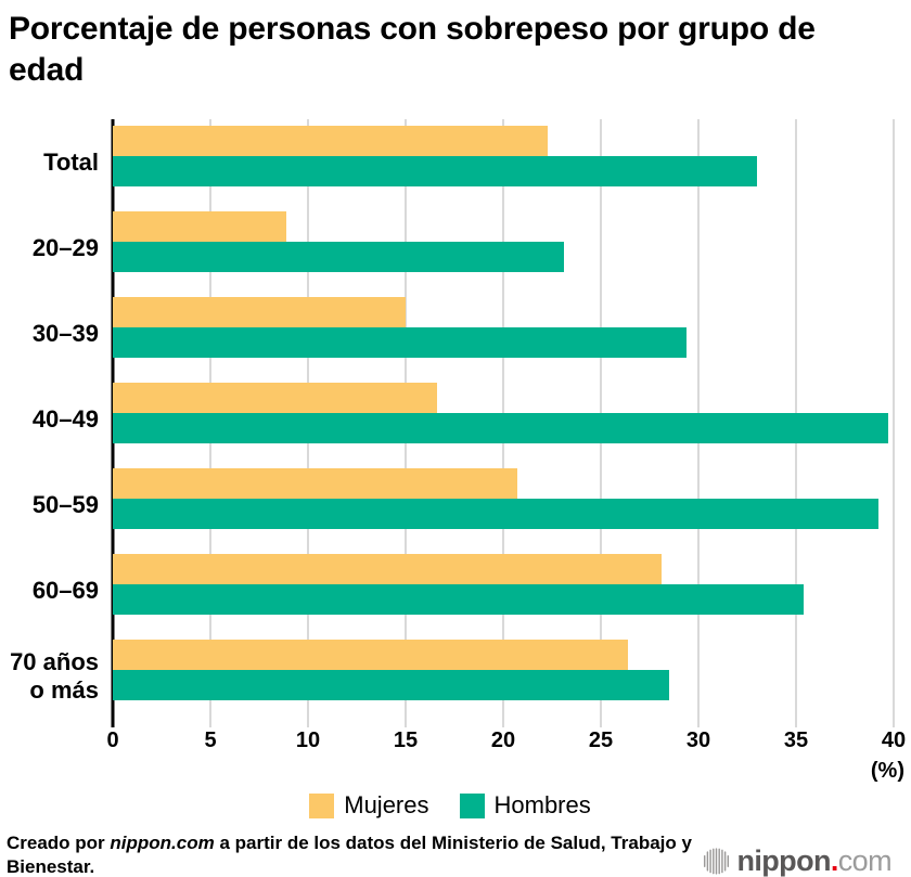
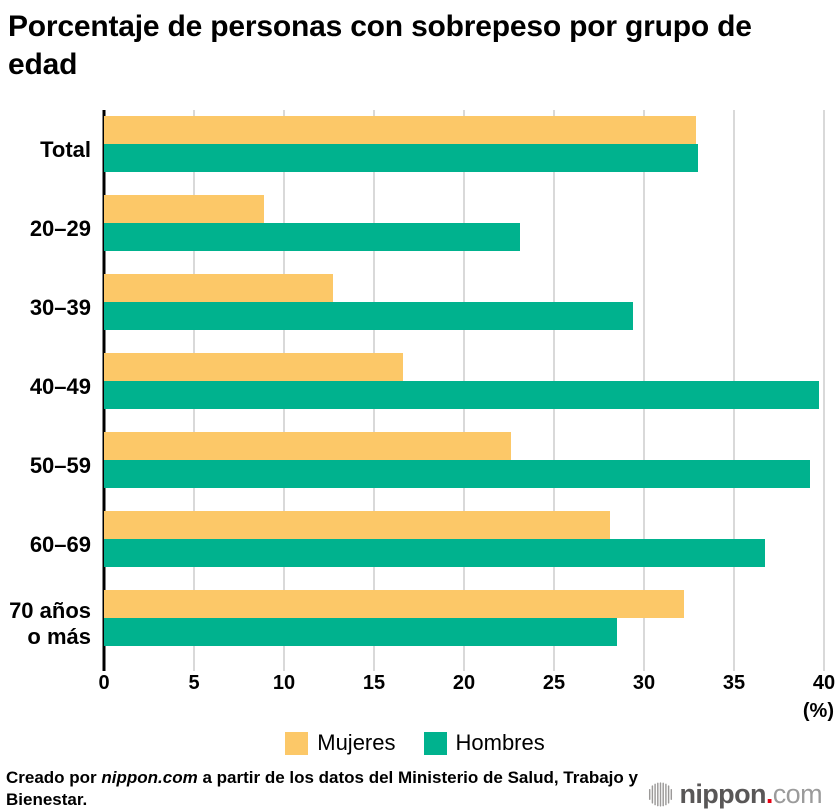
Mujeres/Total: 22.3 -> 32.9
Mujeres/30–39: 15.0 -> 12.7
Mujeres/50–59: 20.7 -> 22.6
Hombres/60–69: 35.4 -> 36.7
Mujeres/70 años o más: 26.4 -> 32.2
